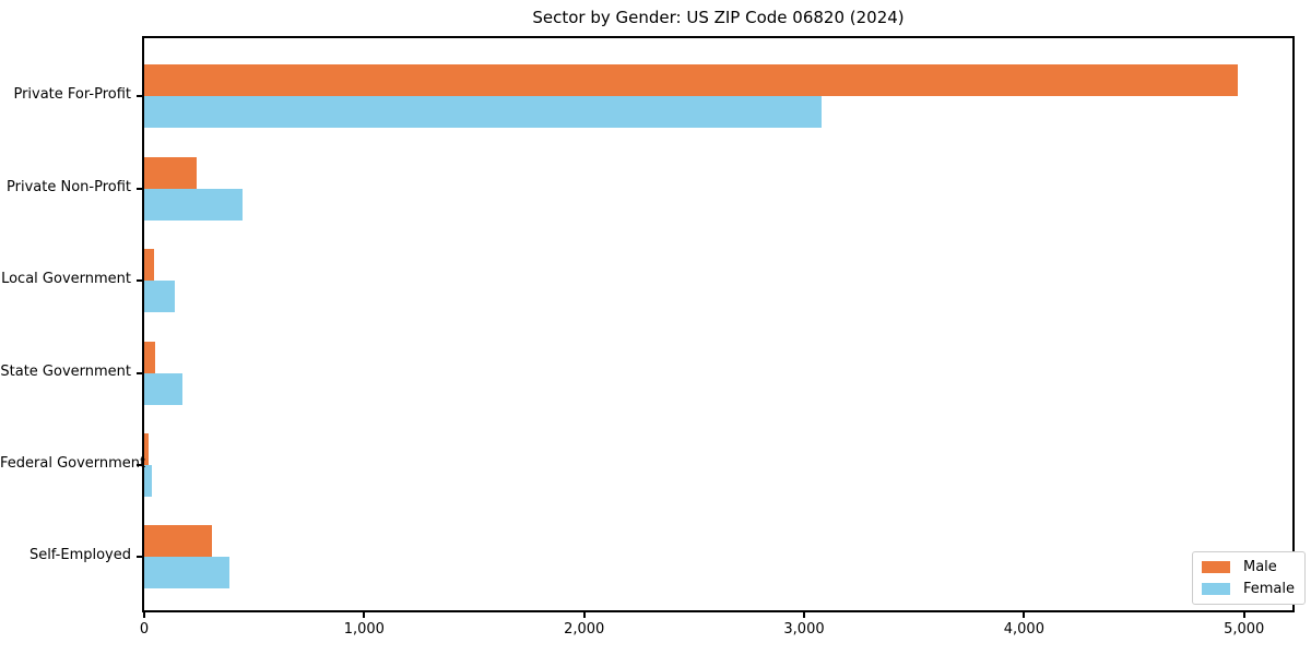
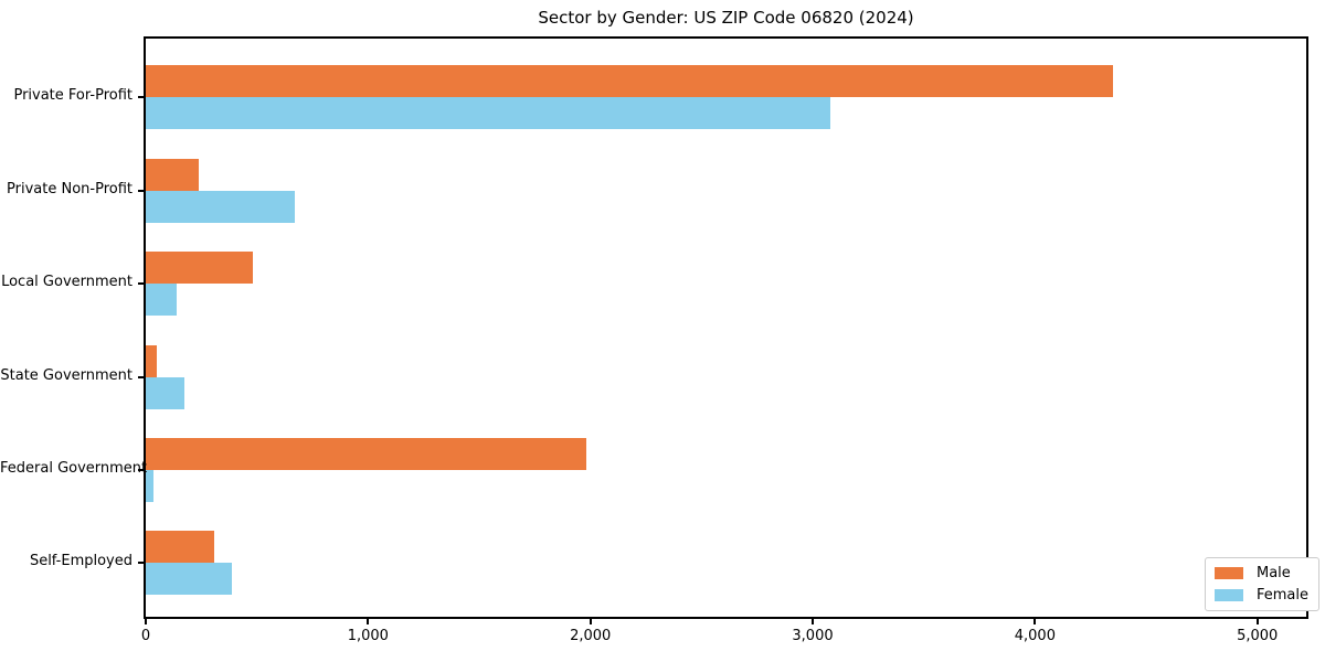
Male/Private For-Profit: 4970 -> 4350
Female/Private Non-Profit: 440 -> 670
Male/Local Government: 40 -> 480
Male/Federal Government: 20 -> 1980
